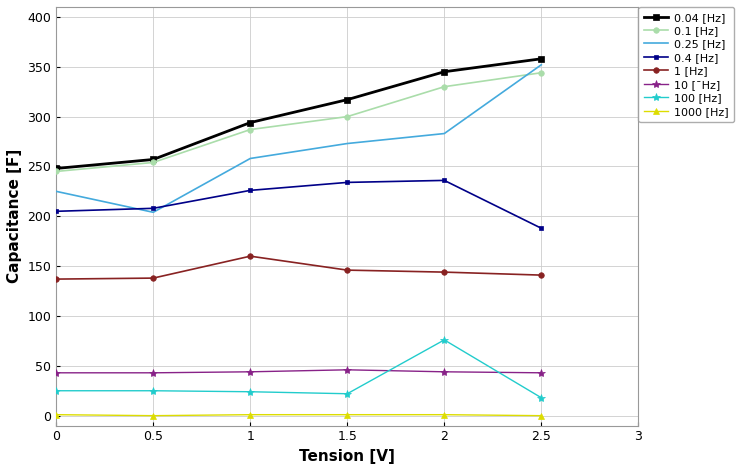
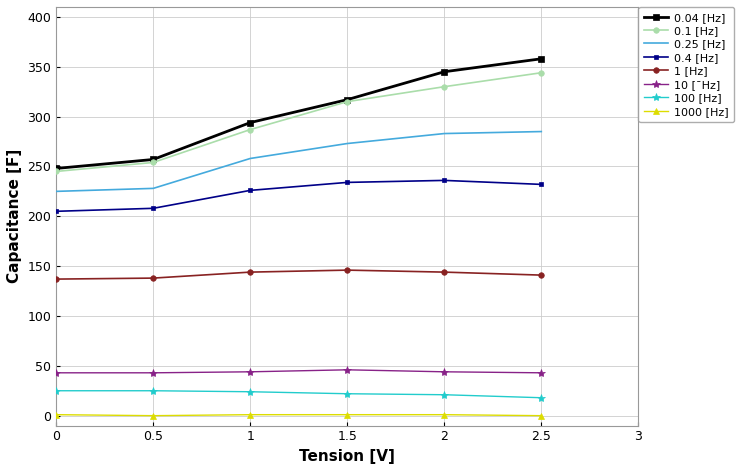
0.25 [Hz]/0.5: 204 -> 228
1 [Hz]/1: 160 -> 144
0.1 [Hz]/1.5: 300 -> 315
100 [Hz]/2: 76 -> 21
0.25 [Hz]/2.5: 352 -> 285
0.4 [Hz]/2.5: 188 -> 232
